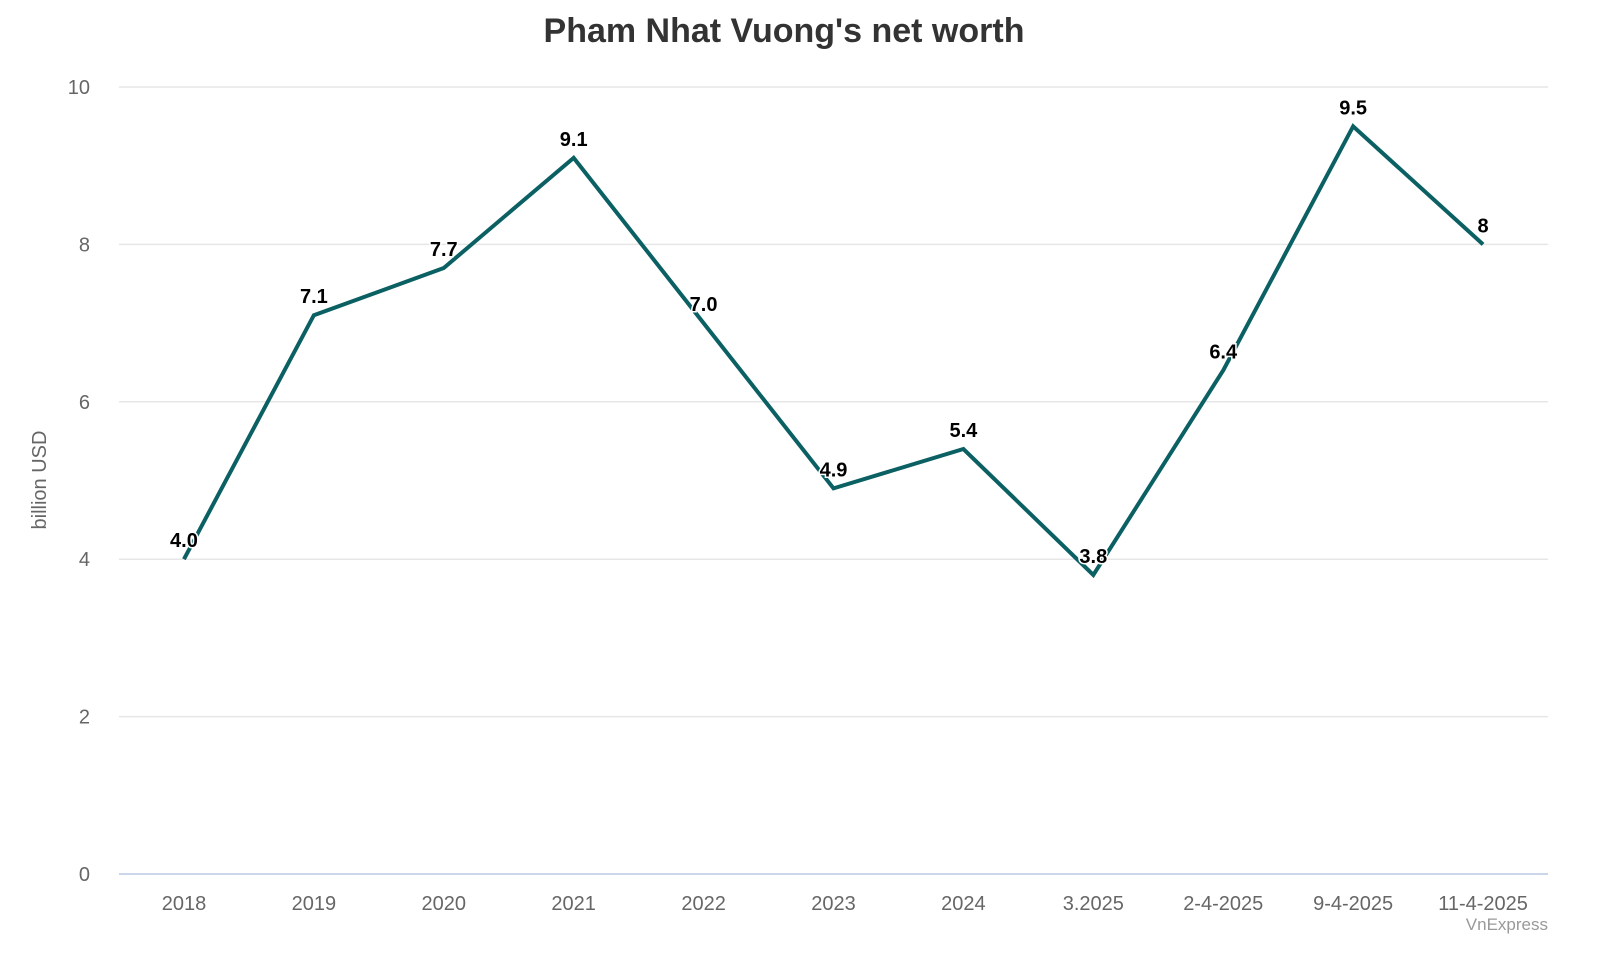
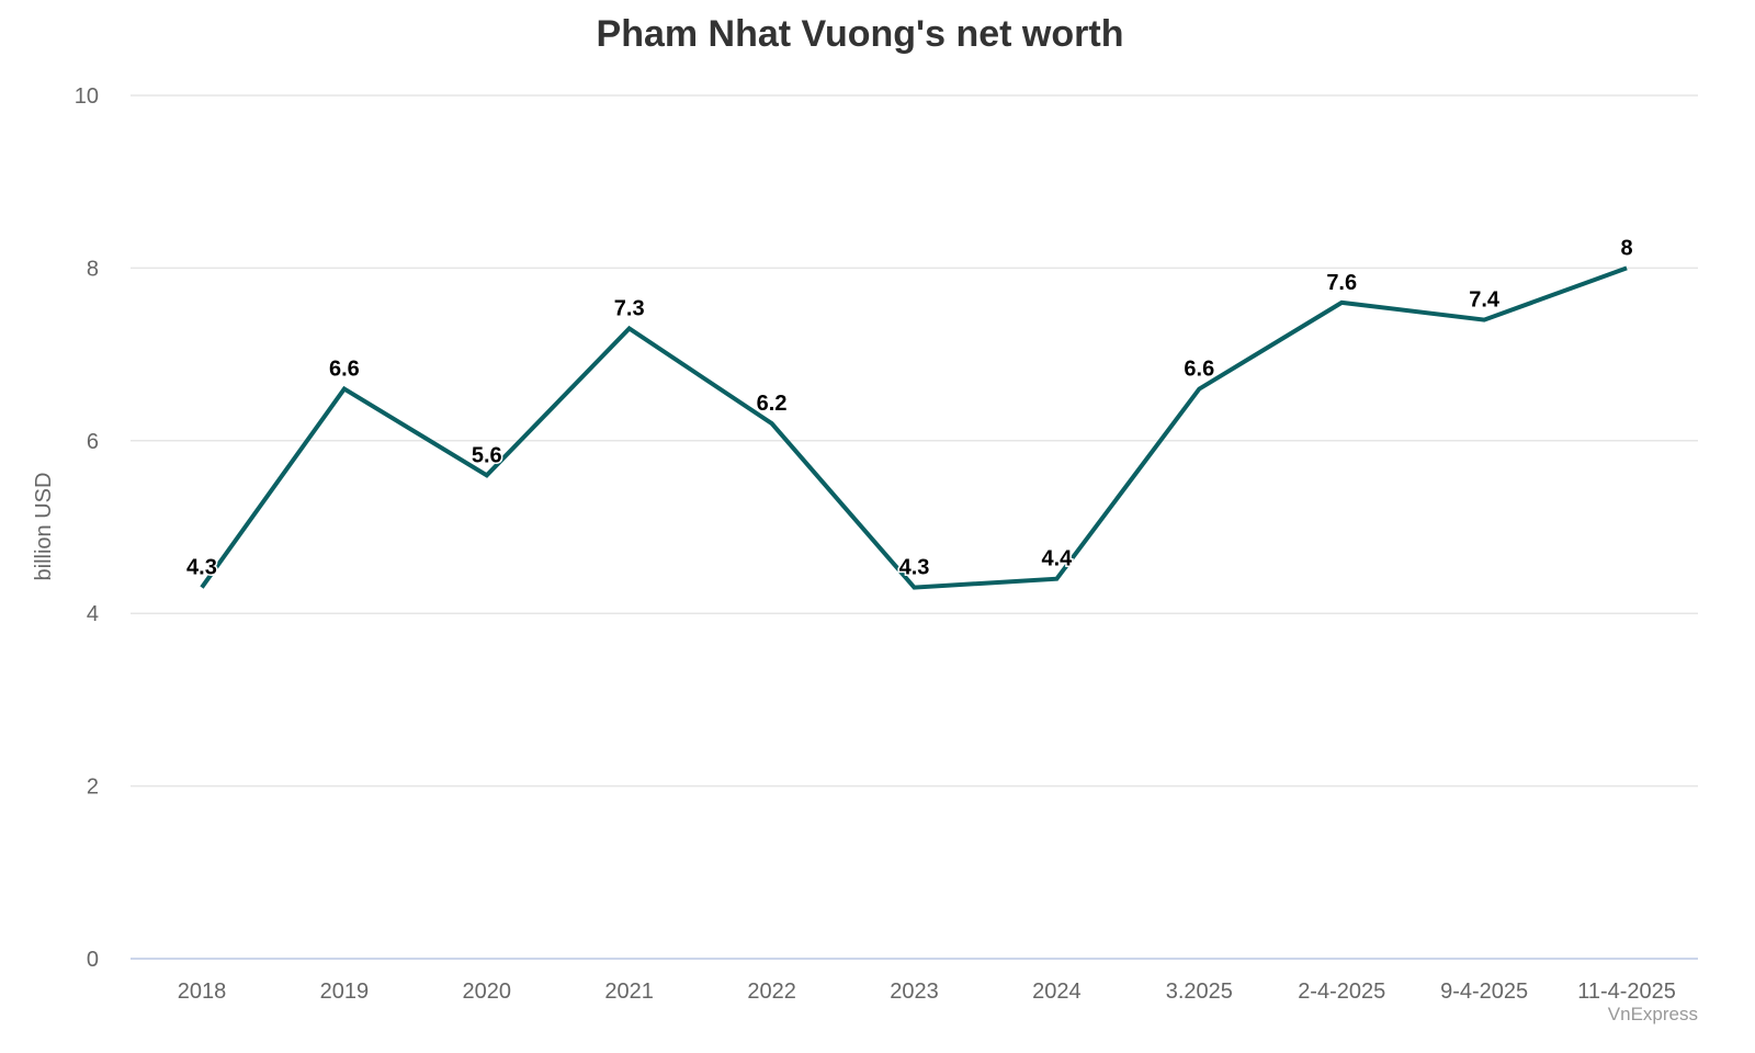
2018: 4.0 -> 4.3
2019: 7.1 -> 6.6
2020: 7.7 -> 5.6
2021: 9.1 -> 7.3
2022: 7.0 -> 6.2
2023: 4.9 -> 4.3
2024: 5.4 -> 4.4
3.2025: 3.8 -> 6.6
2-4-2025: 6.4 -> 7.6
9-4-2025: 9.5 -> 7.4
